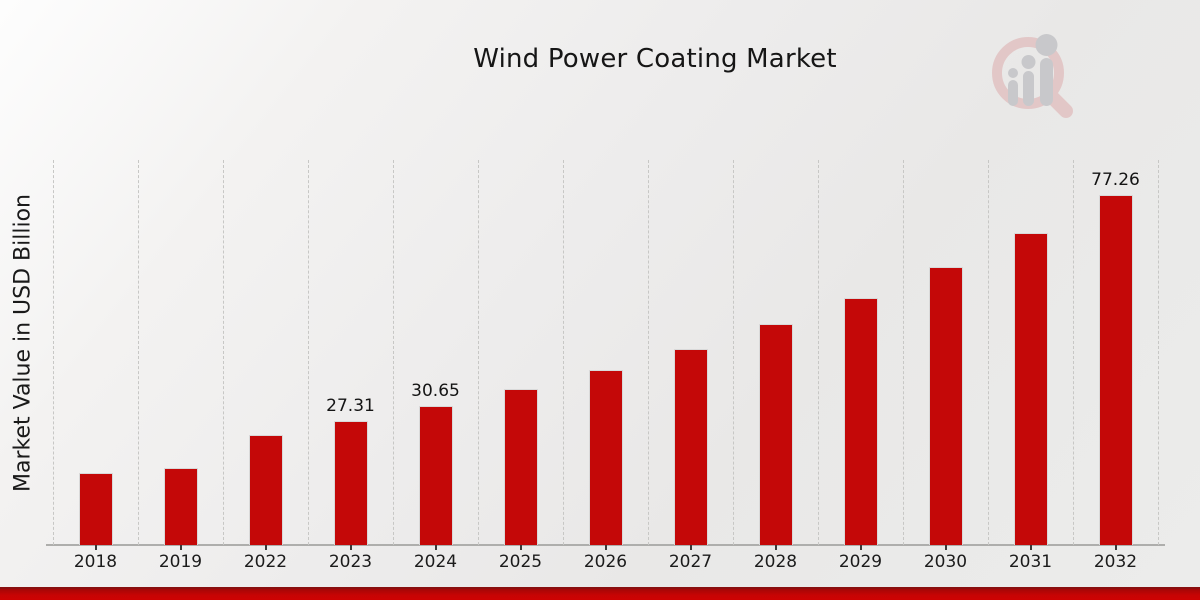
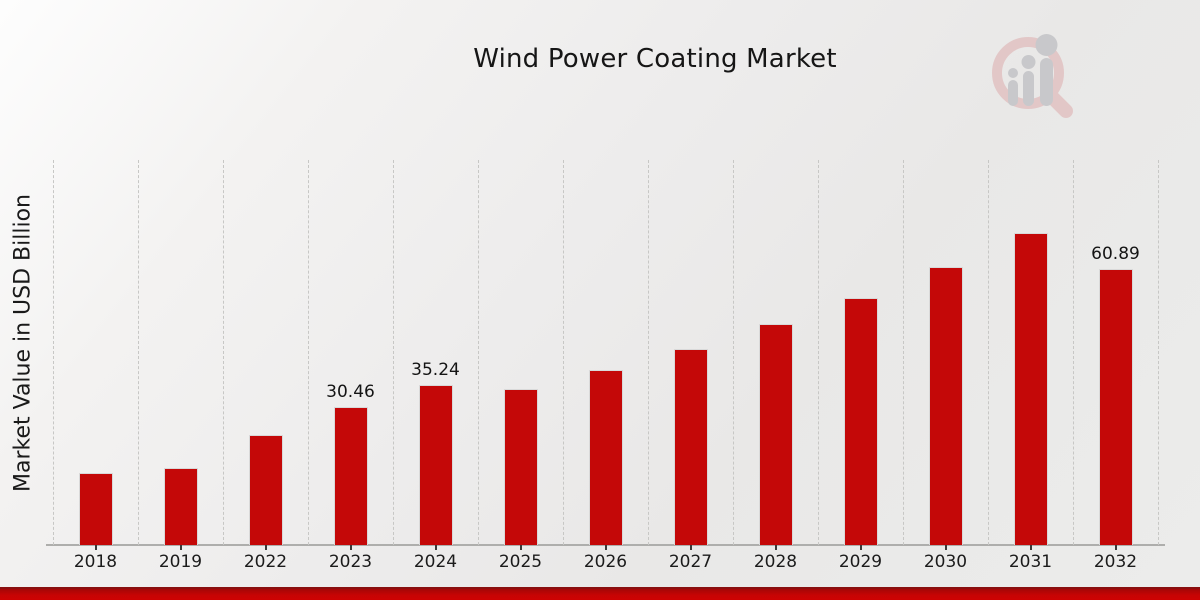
2023: 27.31 -> 30.46
2024: 30.65 -> 35.24
2032: 77.26 -> 60.89
